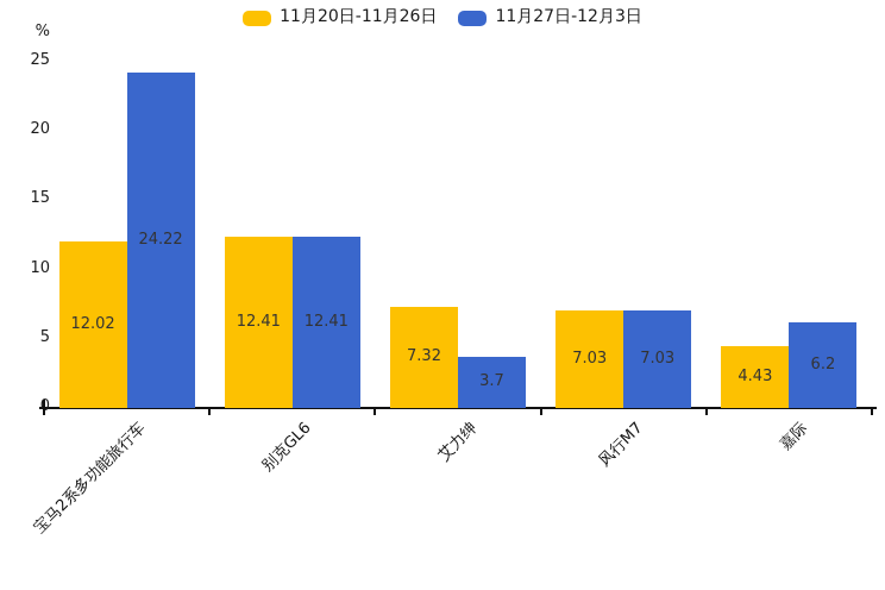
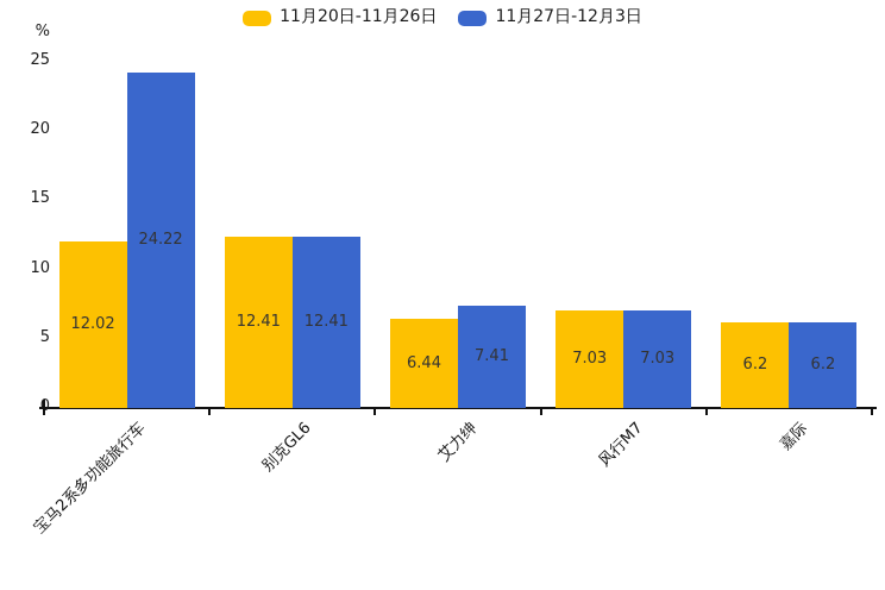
11月20日-11月26日/艾力绅: 7.32 -> 6.44
11月27日-12月3日/艾力绅: 3.7 -> 7.41
11月20日-11月26日/嘉际: 4.43 -> 6.2
